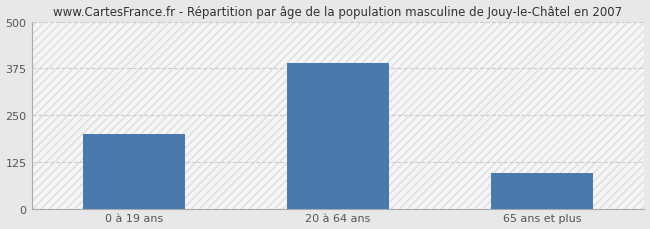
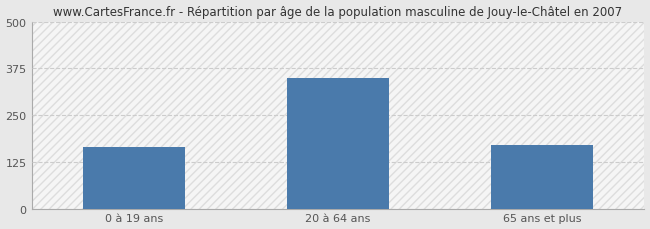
0 à 19 ans: 200 -> 165
20 à 64 ans: 390 -> 350
65 ans et plus: 95 -> 170
